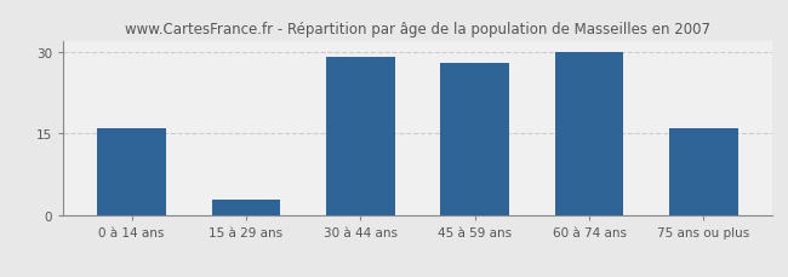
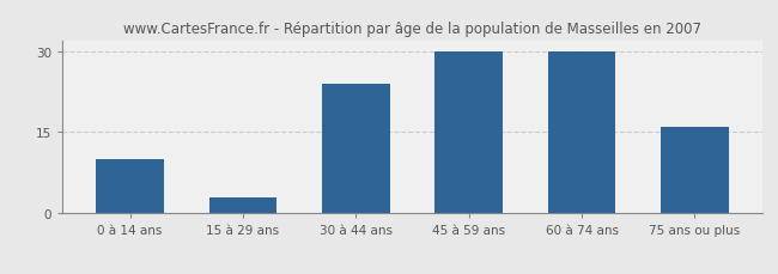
0 à 14 ans: 16 -> 10
30 à 44 ans: 29 -> 24
45 à 59 ans: 28 -> 30
